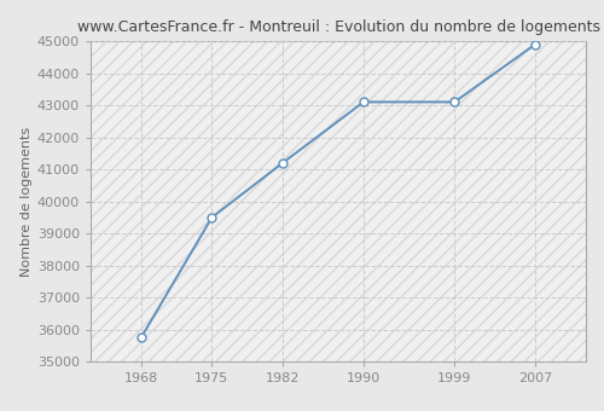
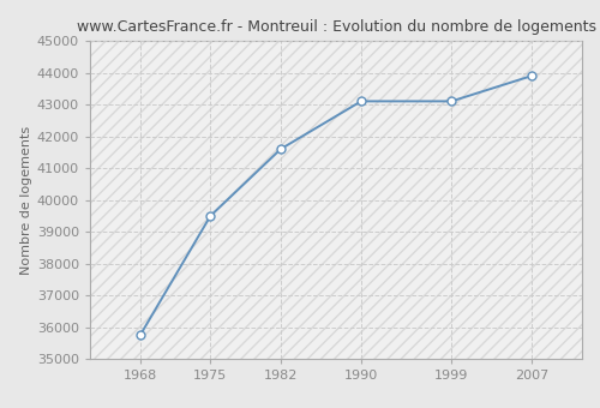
1982: 41200 -> 41600
2007: 44900 -> 43900
